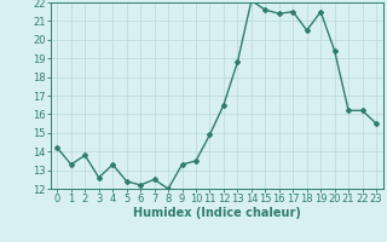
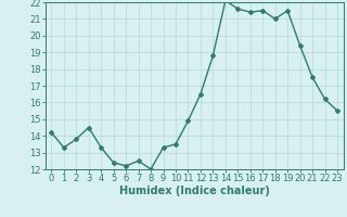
3: 12.6 -> 14.5
18: 20.5 -> 21.0
21: 16.2 -> 17.5
